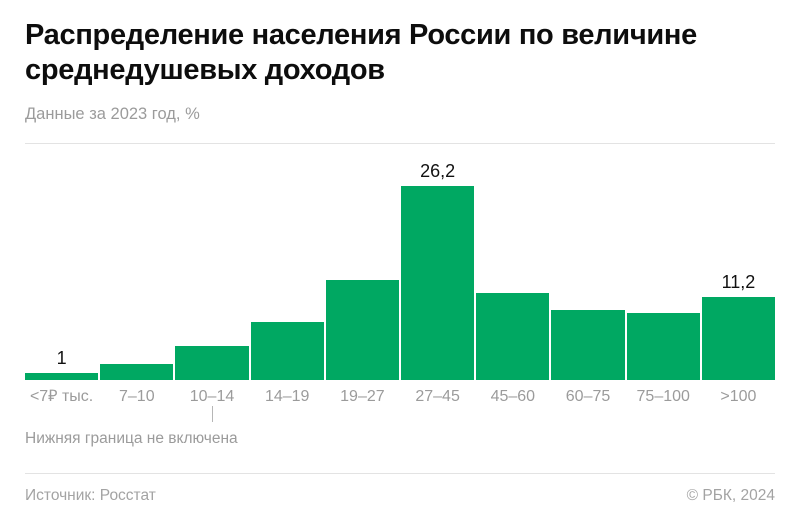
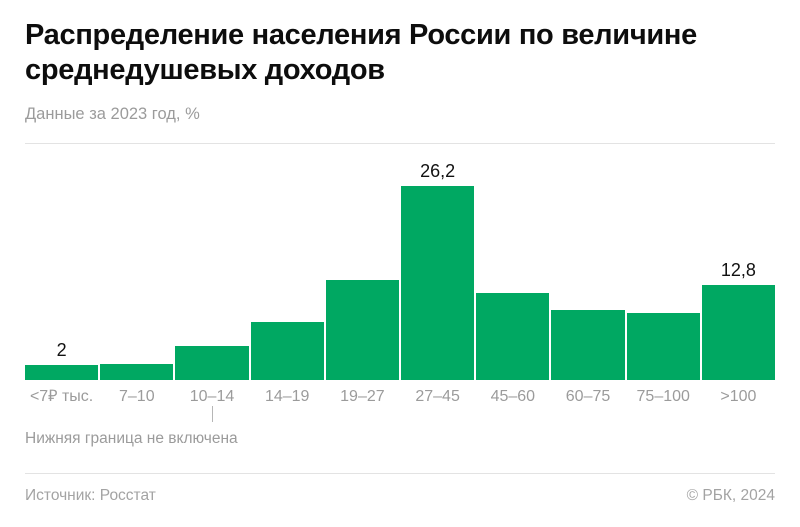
<7₽ тыс.: 1 -> 2
>100: 11,2 -> 12,8
